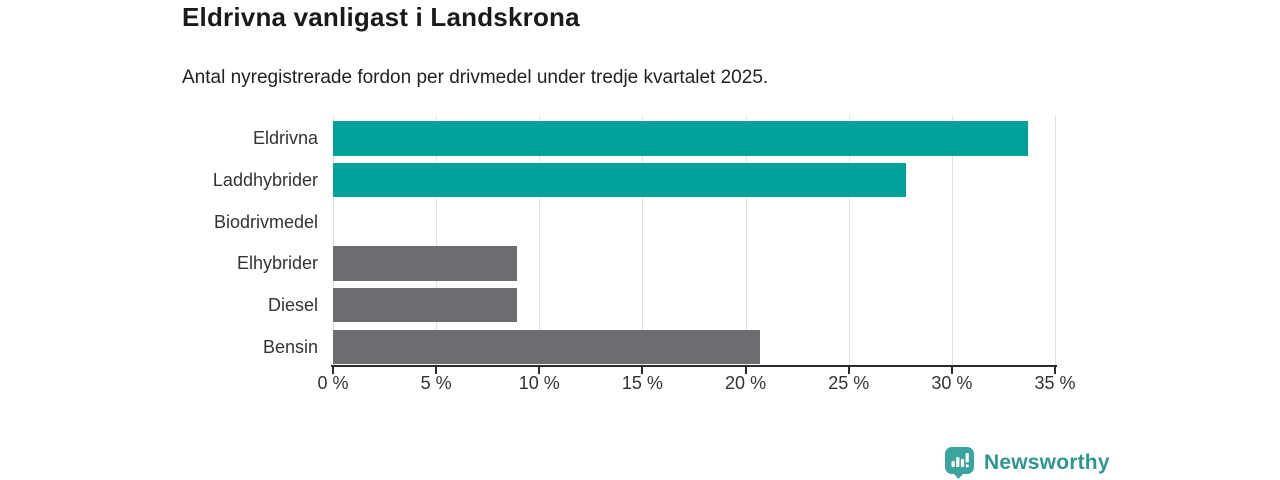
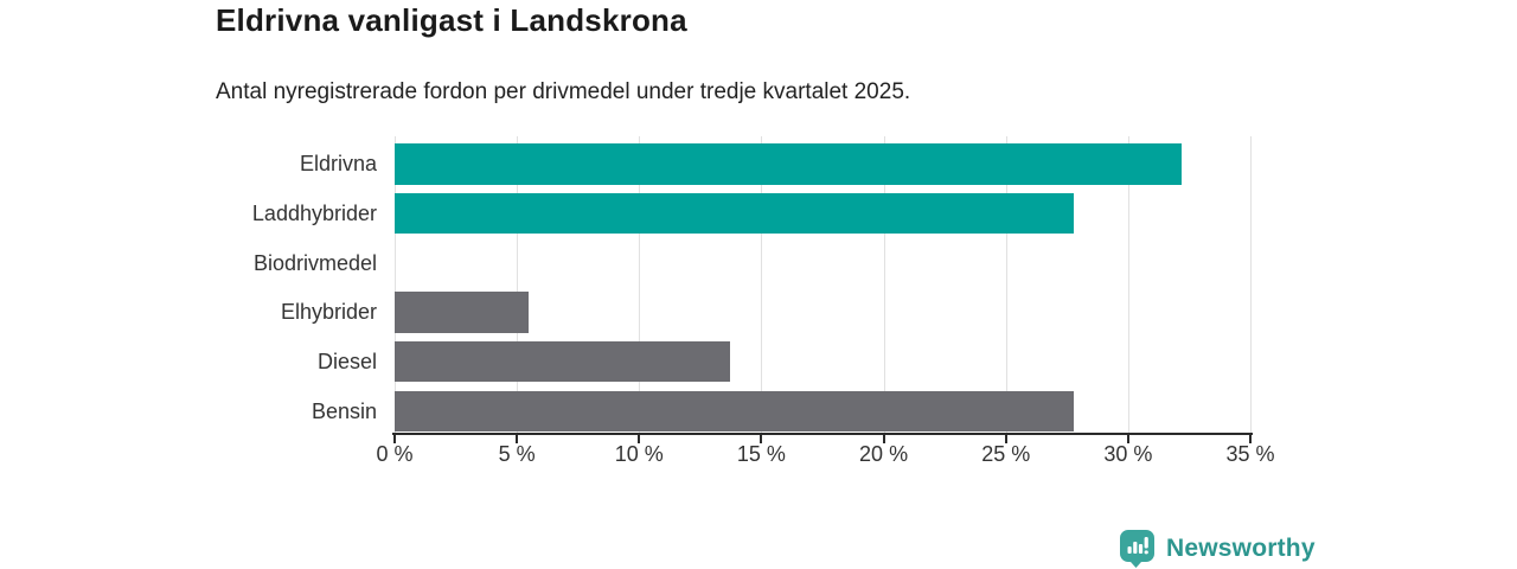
Eldrivna: 33.7% -> 32.2%
Elhybrider: 8.9% -> 5.5%
Diesel: 8.9% -> 13.7%
Bensin: 20.7% -> 27.8%
